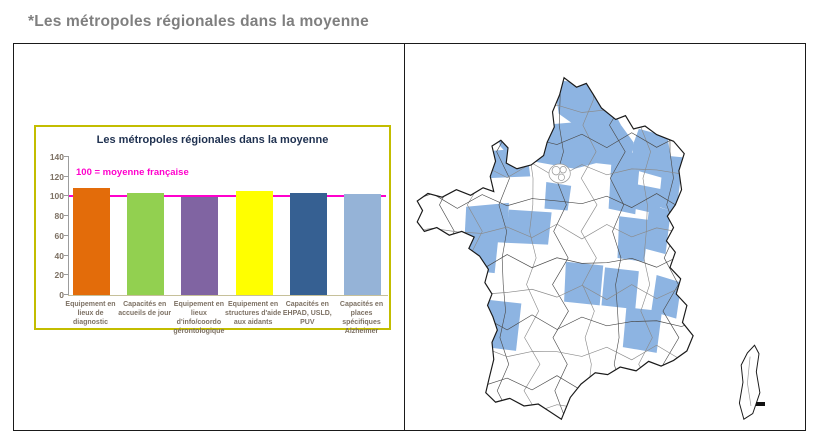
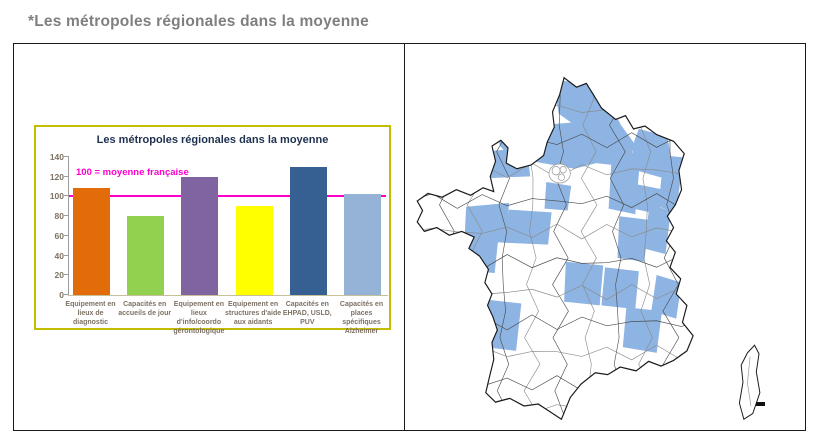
Capacités en accueils de jour: 100 -> 80
Equipement en lieux d'info/coordo gérontologique: 100 -> 120
Equipement en structures d'aide aux aidants: 110 -> 90
Capacités en EHPAD, USLD, PUV: 100 -> 130
